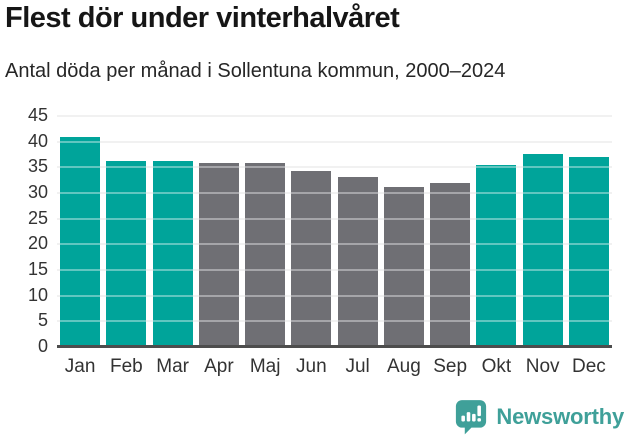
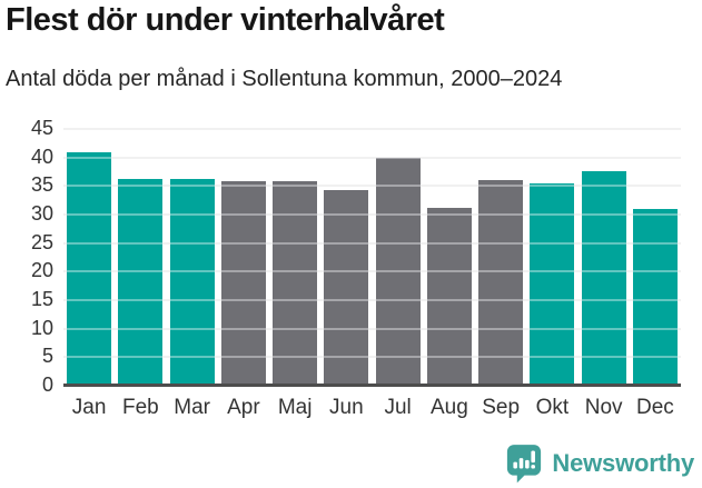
Jul: 33 -> 40
Sep: 32 -> 36
Dec: 37 -> 31
